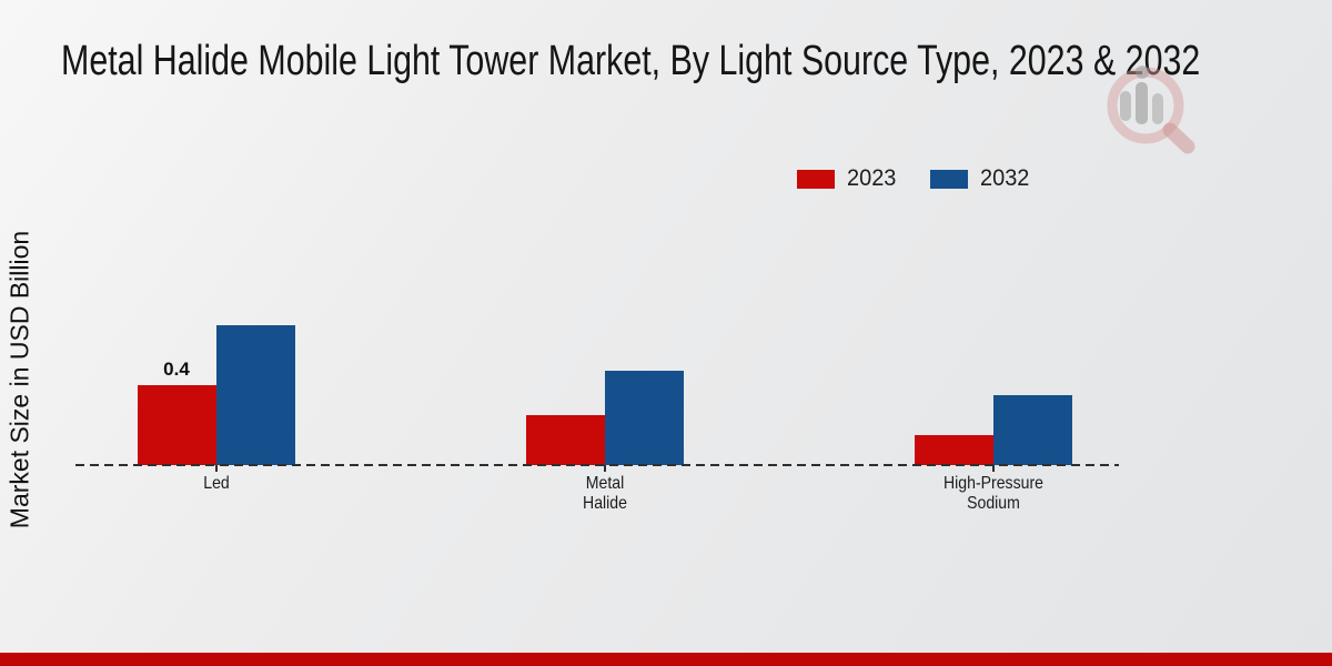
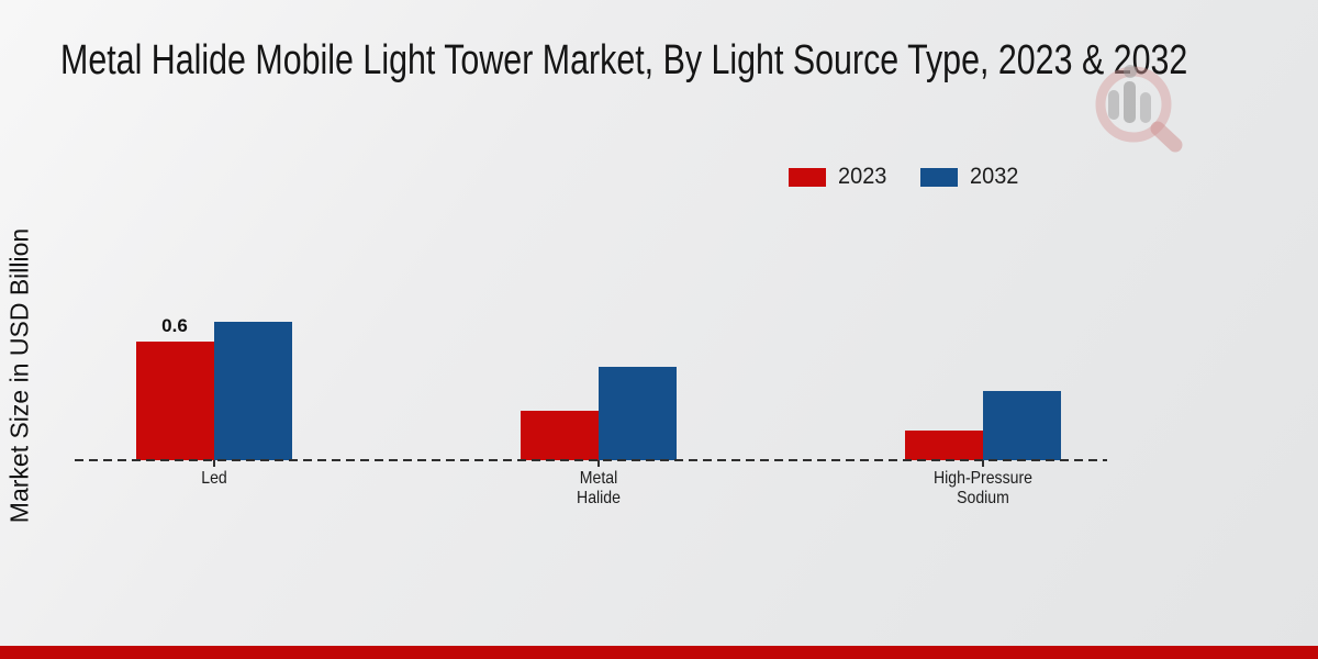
2023/Led: 0.4 -> 0.6
